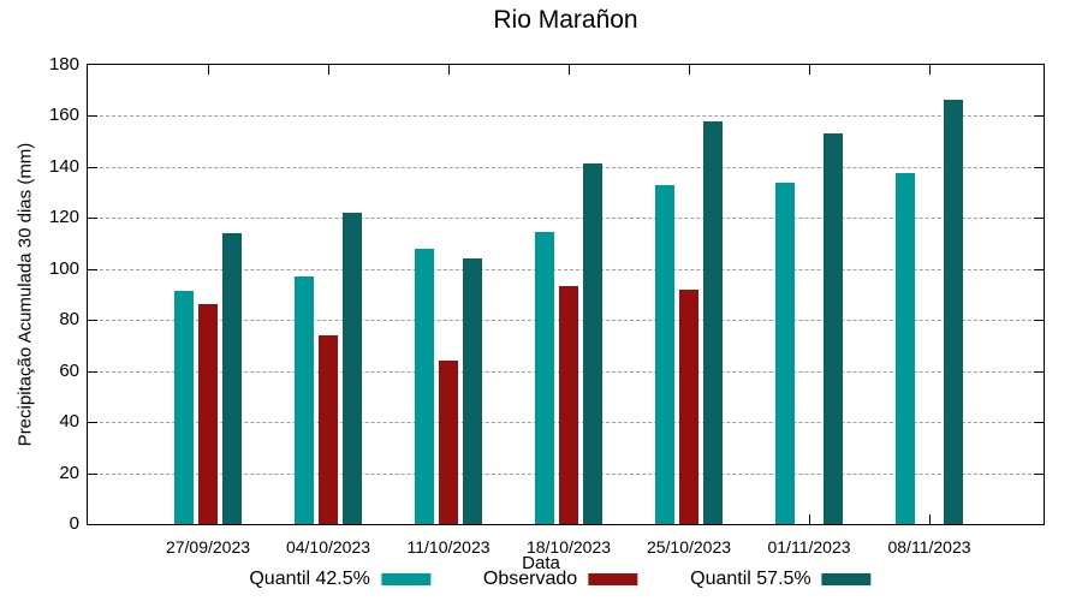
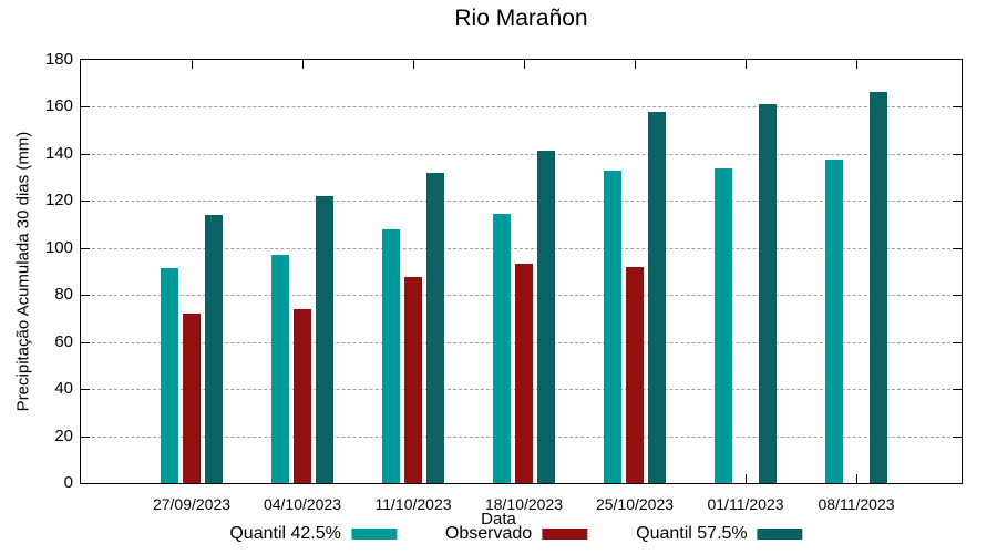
Observado/27/09/2023: 86 -> 72
Observado/11/10/2023: 64 -> 88
Quantil 57.5%/11/10/2023: 104 -> 132
Quantil 57.5%/01/11/2023: 153 -> 161
